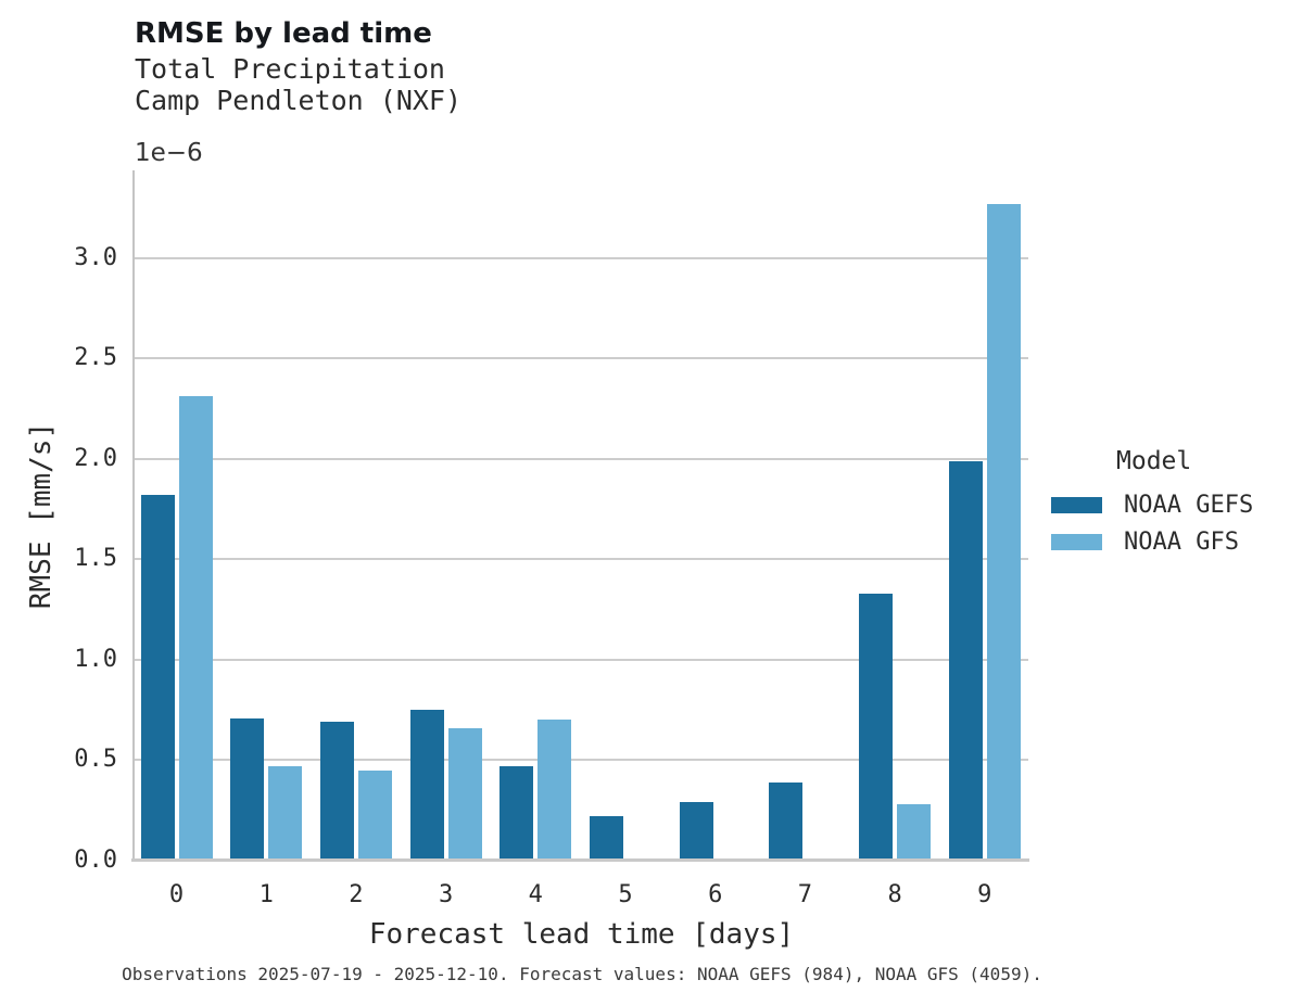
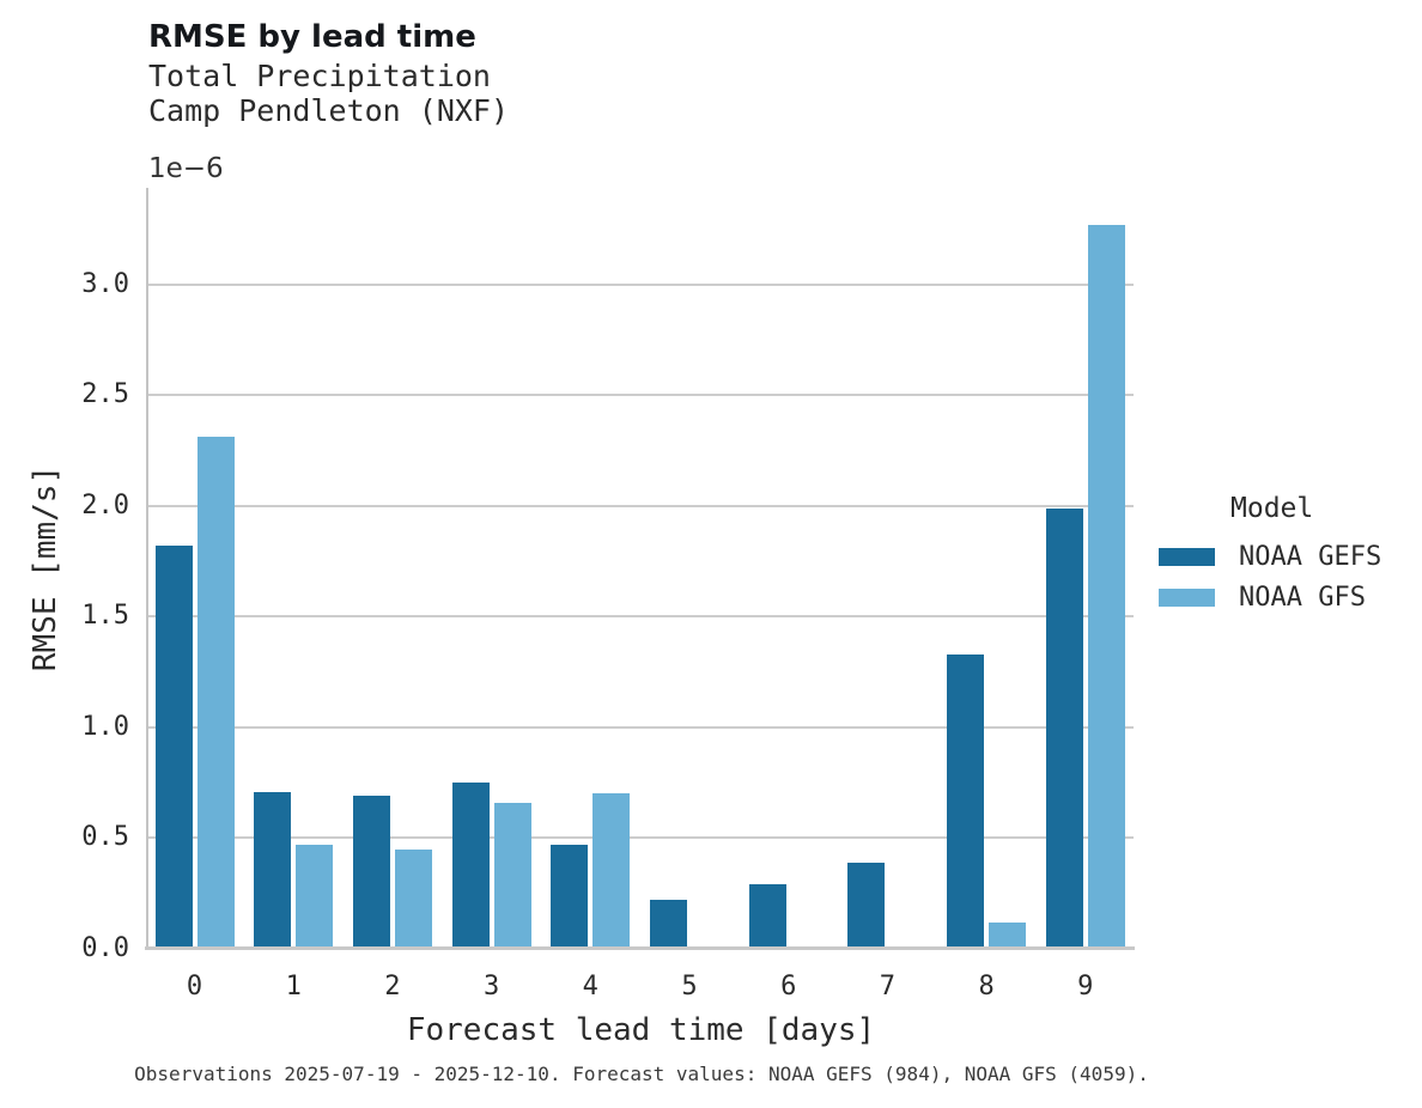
NOAA GFS/8: 0.28 -> 0.12
